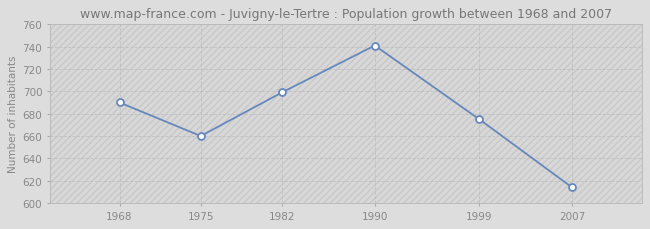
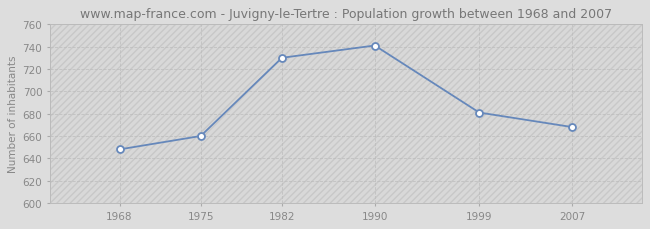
1968: 690 -> 648
1982: 699 -> 730
1999: 675 -> 681
2007: 614 -> 668
